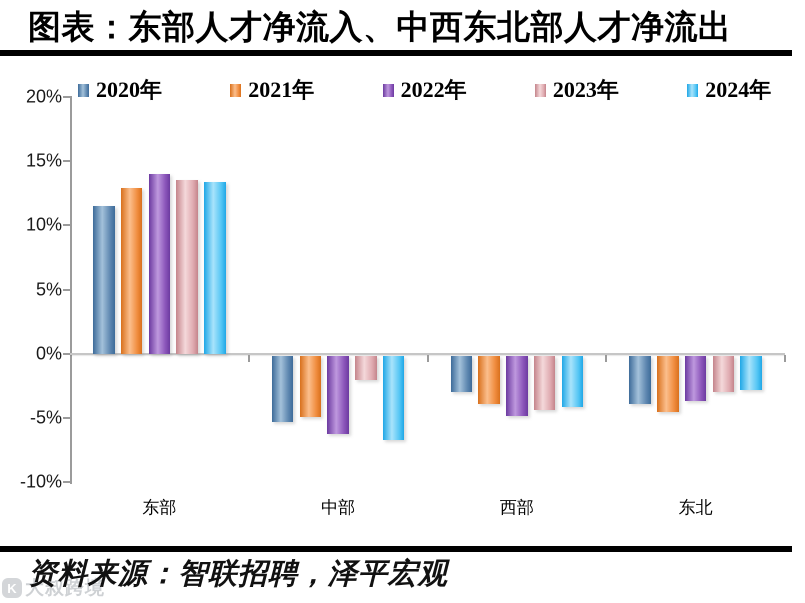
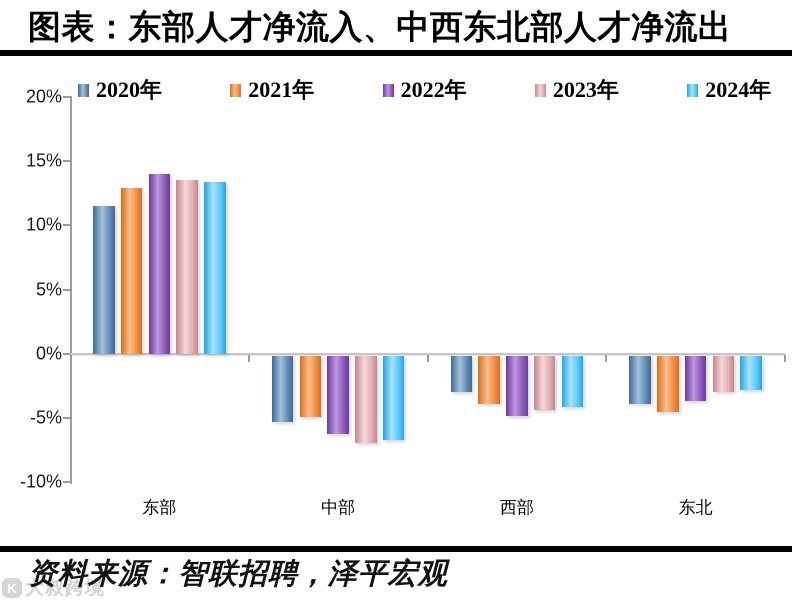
2023年/中部: -1.9% -> -6.8%
